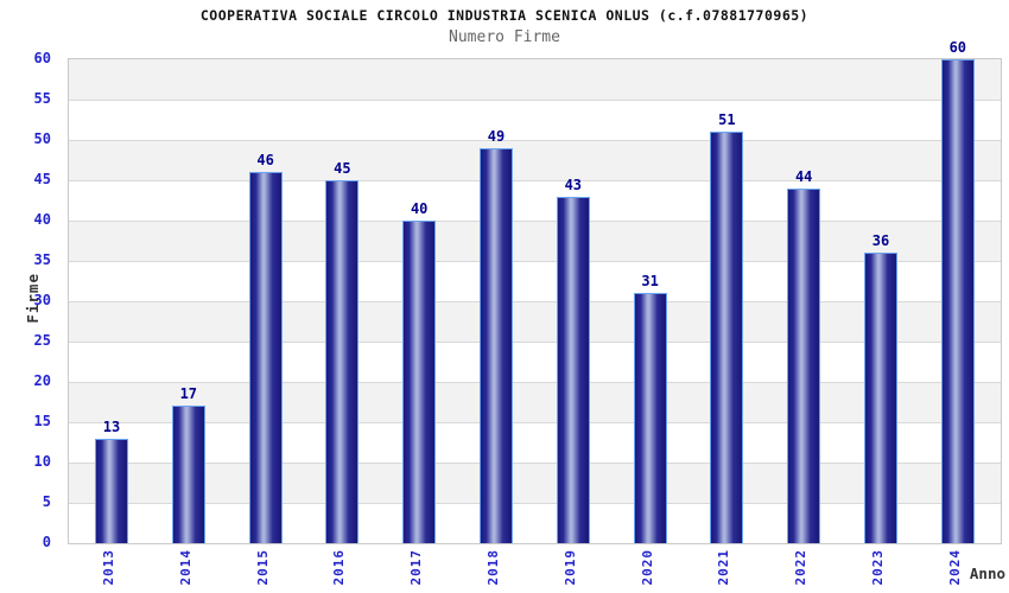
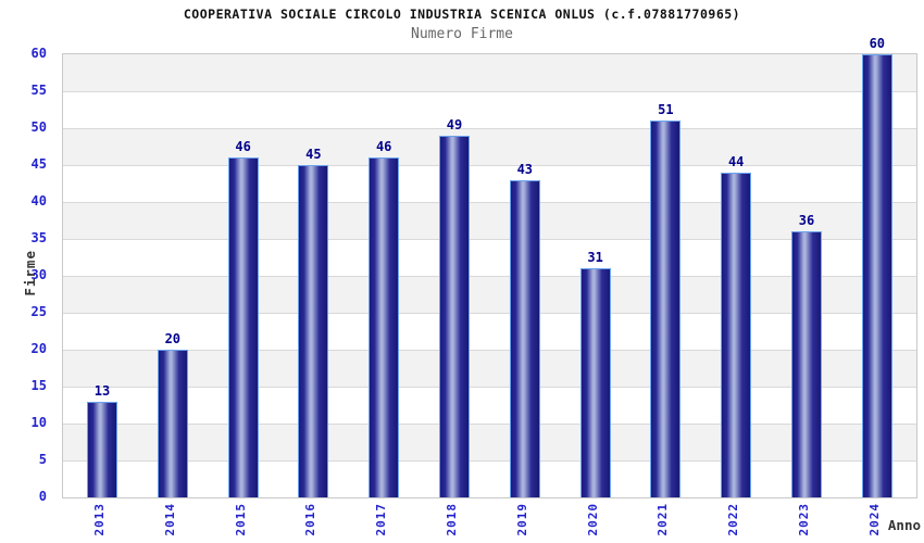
2014: 17 -> 20
2017: 40 -> 46
